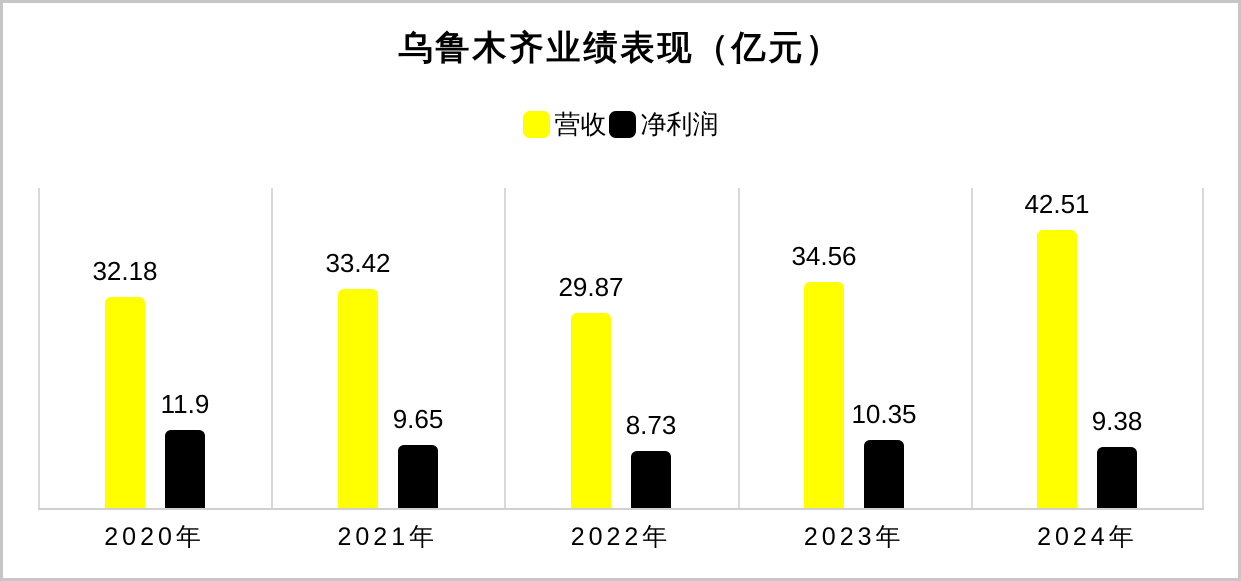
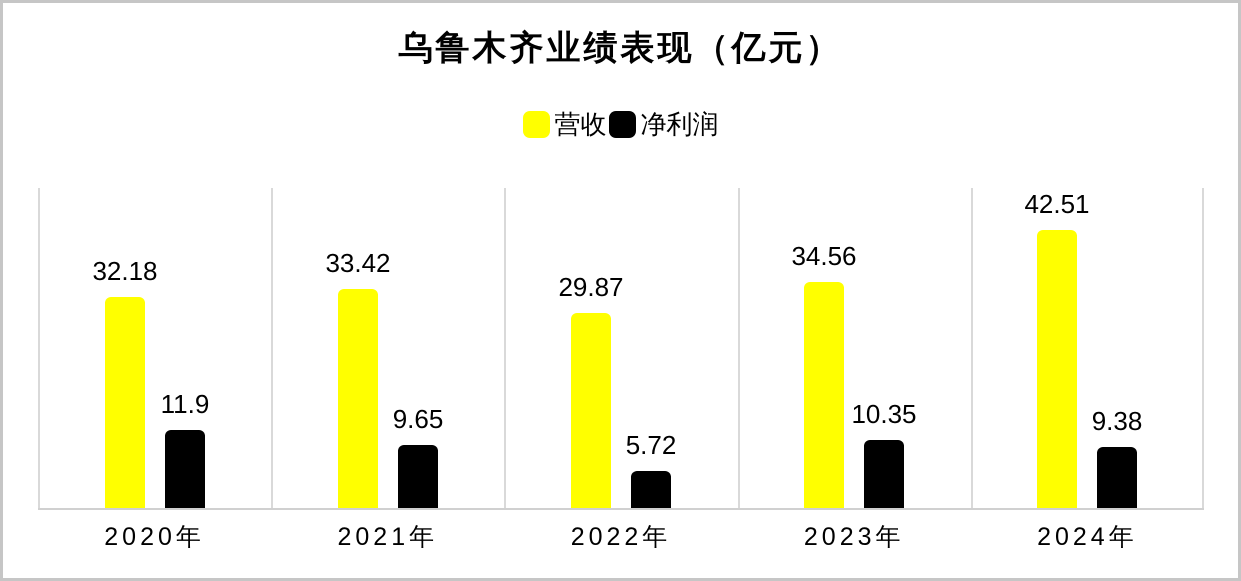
净利润/2022年: 8.73 -> 5.72
